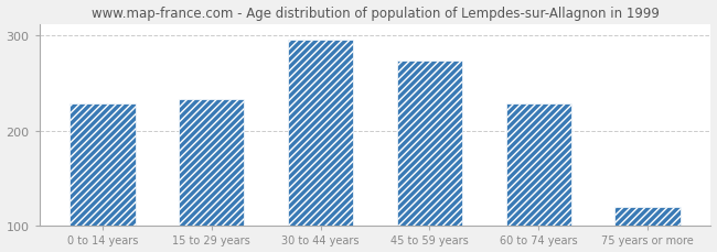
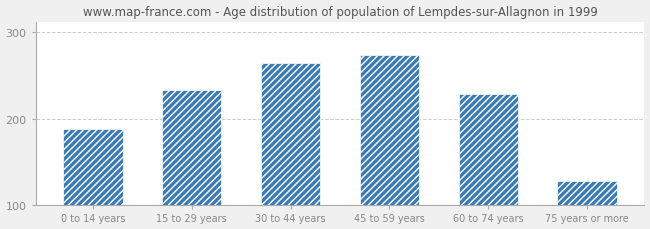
0 to 14 years: 228 -> 188
30 to 44 years: 295 -> 264
75 years or more: 120 -> 128
